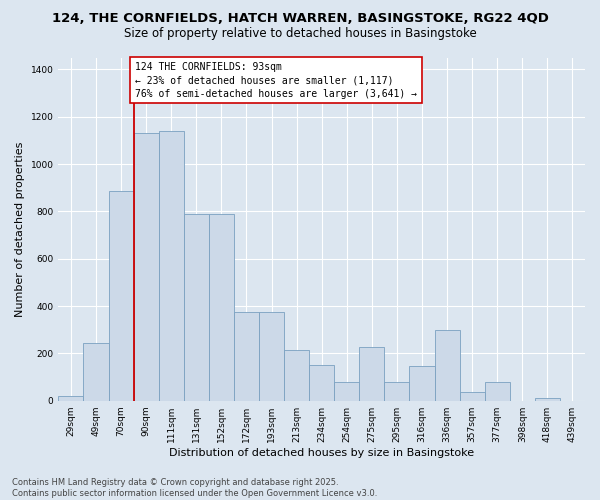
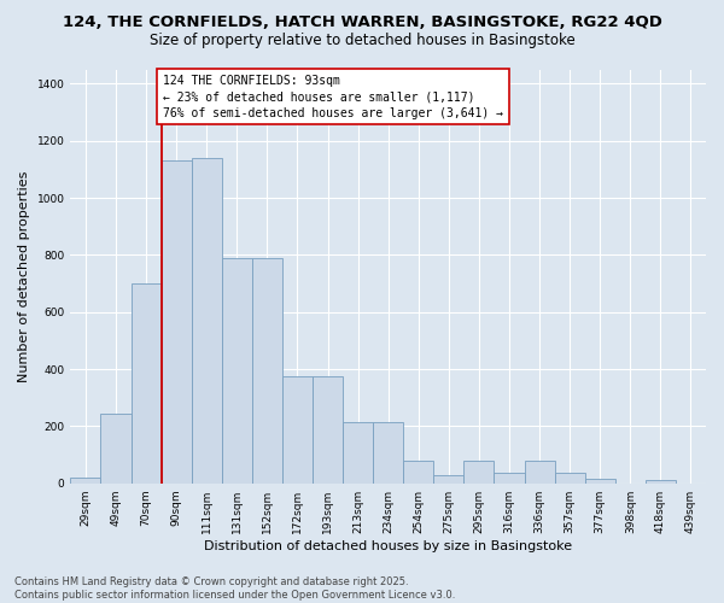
70sqm: 885 -> 700
234sqm: 150 -> 215
275sqm: 225 -> 30
316sqm: 145 -> 35
336sqm: 300 -> 80
377sqm: 80 -> 15
